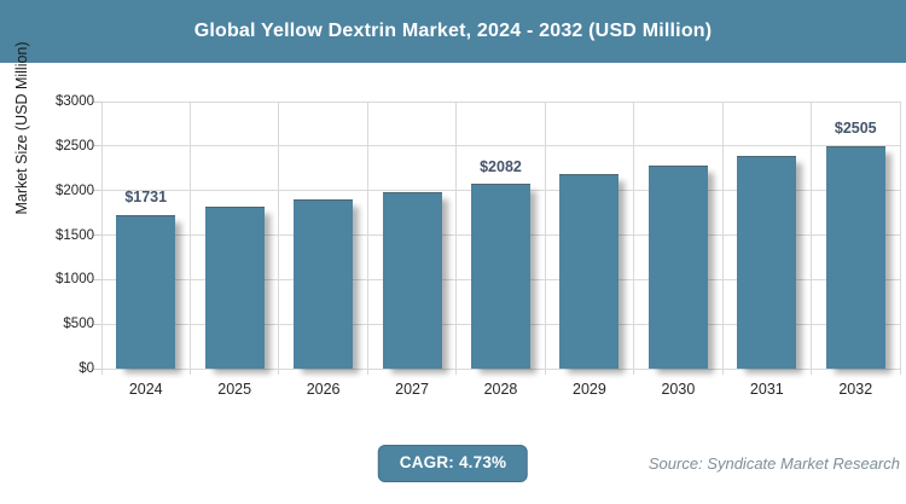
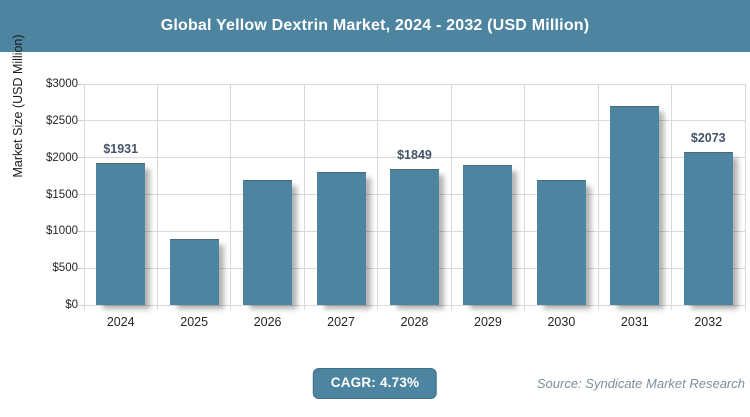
2024: $1731 -> $1931
2025: $1800 -> $900
2026: $1900 -> $1700
2027: $2000 -> $1800
2028: $2082 -> $1849
2029: $2200 -> $1900
2030: $2300 -> $1700
2031: $2400 -> $2700
2032: $2505 -> $2073
